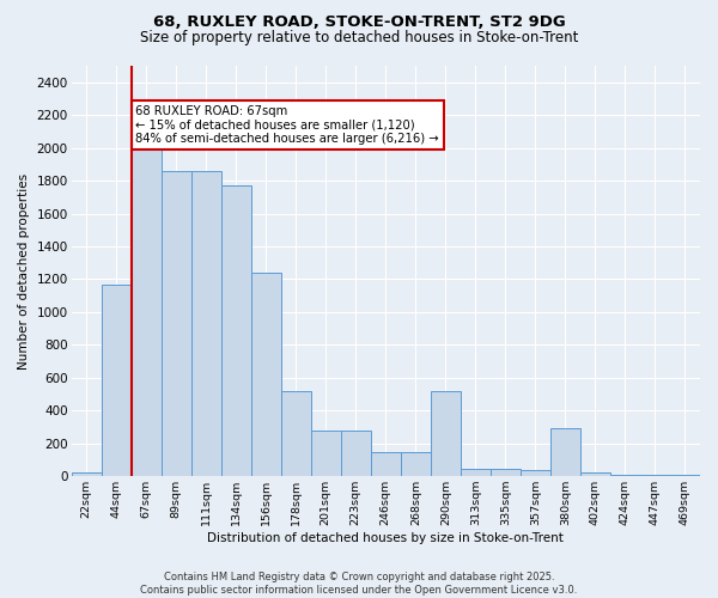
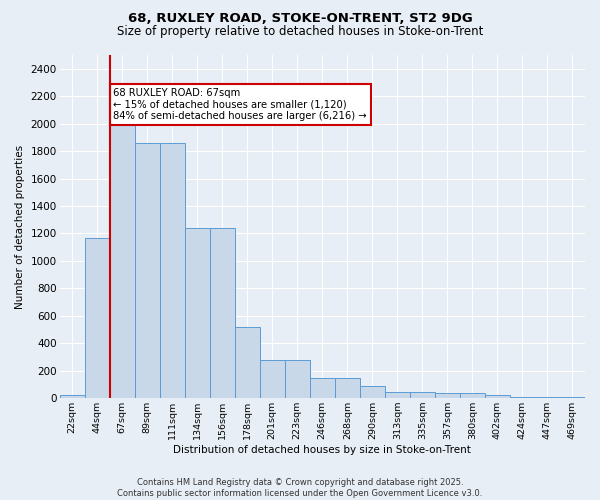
134sqm: 1770 -> 1240
290sqm: 520 -> 90
380sqm: 290 -> 40
